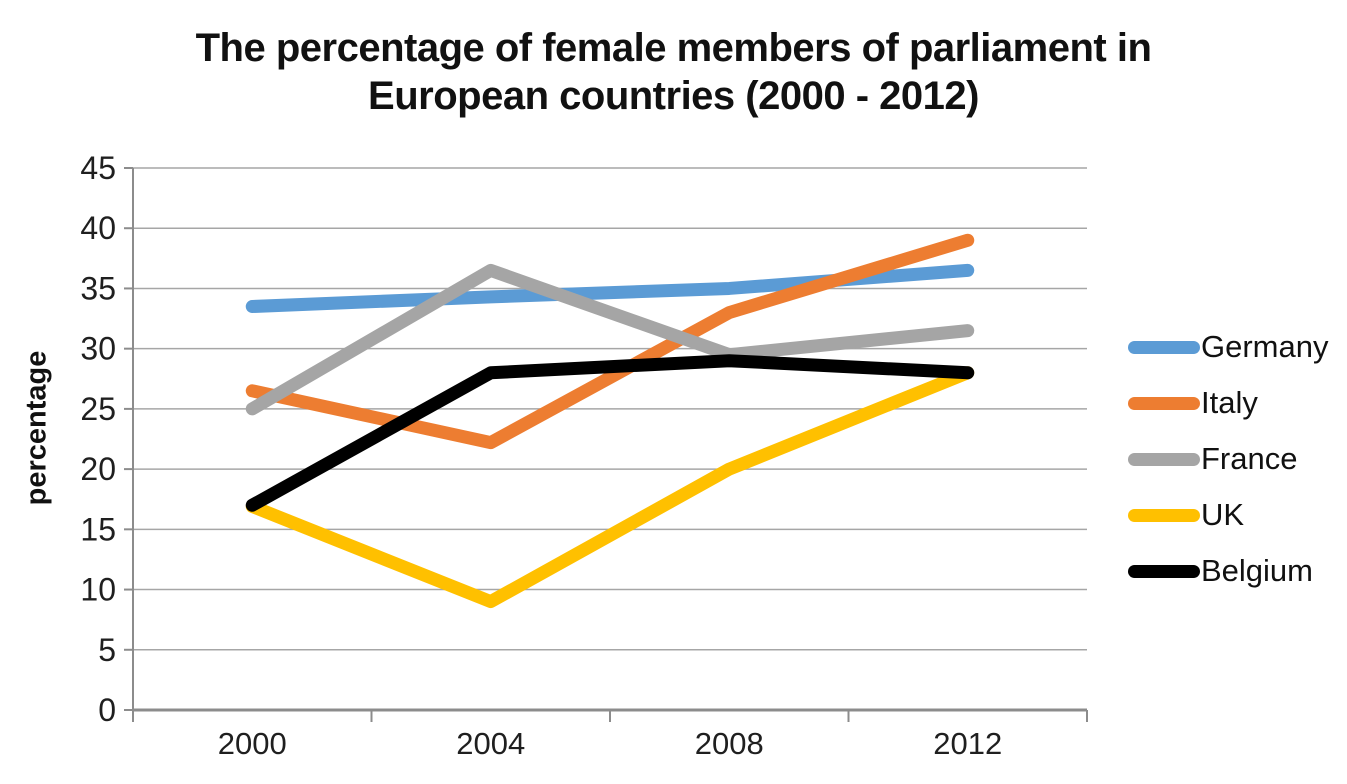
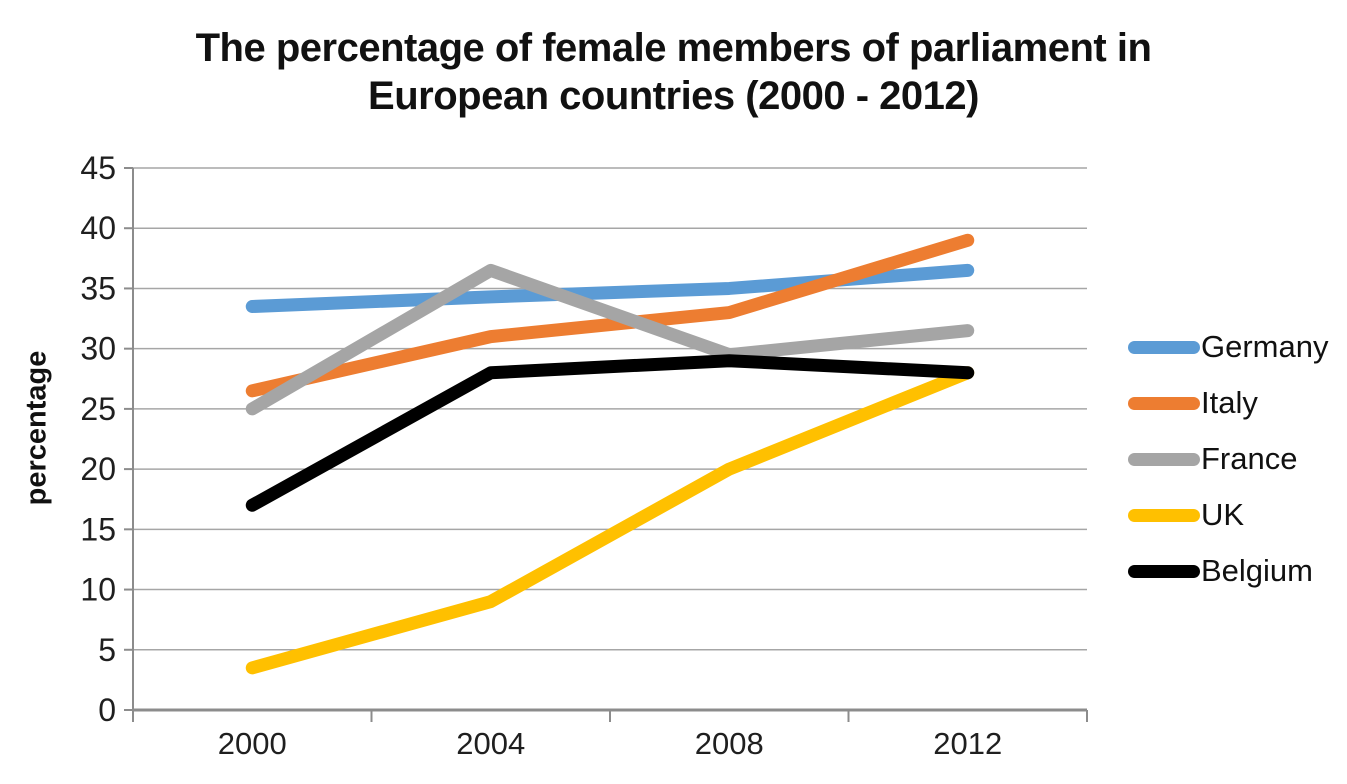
UK/2000: 16.9 -> 3.5
Italy/2004: 22.2 -> 31.0
